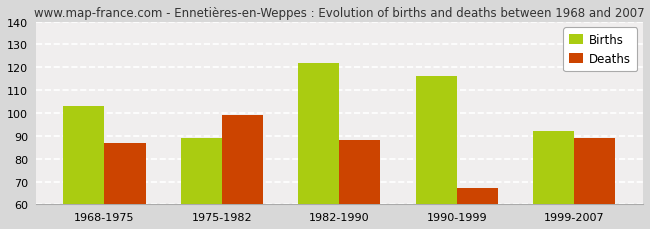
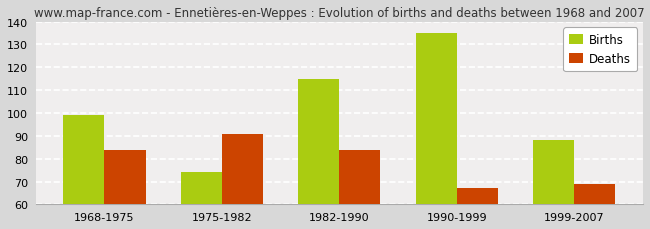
Births/1968-1975: 103 -> 99
Deaths/1968-1975: 87 -> 84
Births/1975-1982: 89 -> 74
Deaths/1975-1982: 99 -> 91
Births/1982-1990: 122 -> 115
Deaths/1982-1990: 88 -> 84
Births/1990-1999: 116 -> 135
Births/1999-2007: 92 -> 88
Deaths/1999-2007: 89 -> 69
